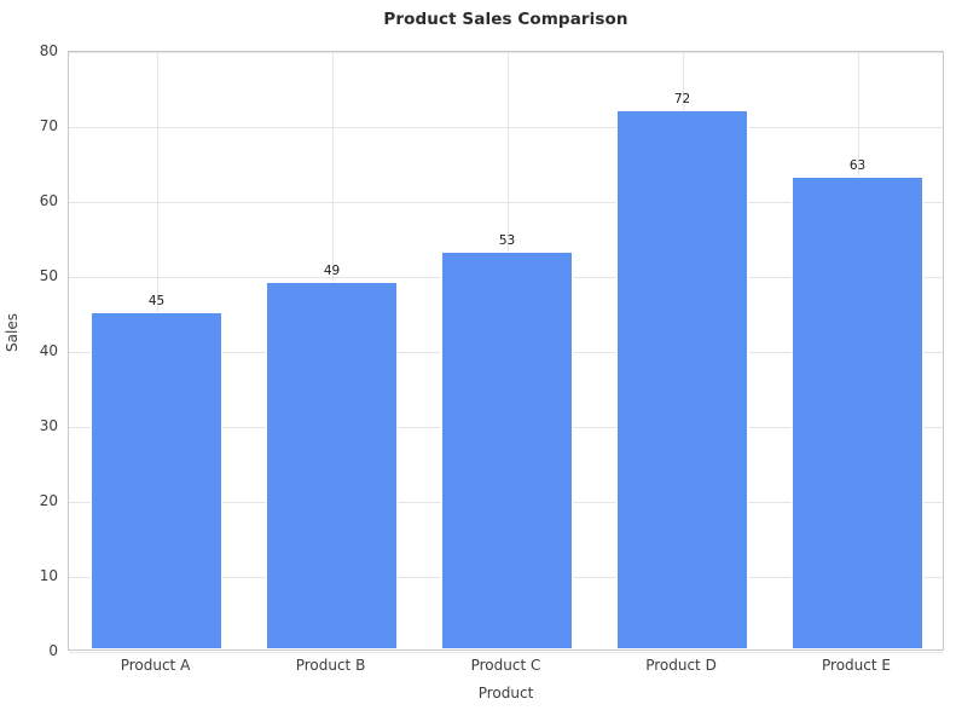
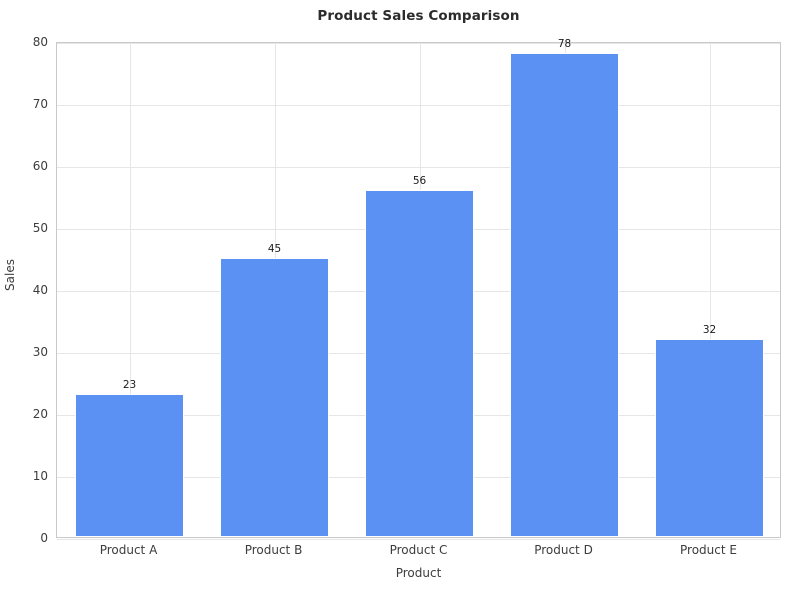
Product A: 45 -> 23
Product B: 49 -> 45
Product C: 53 -> 56
Product D: 72 -> 78
Product E: 63 -> 32
